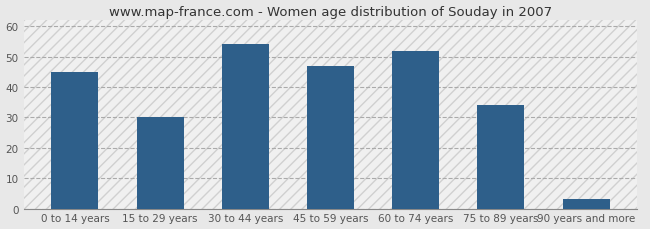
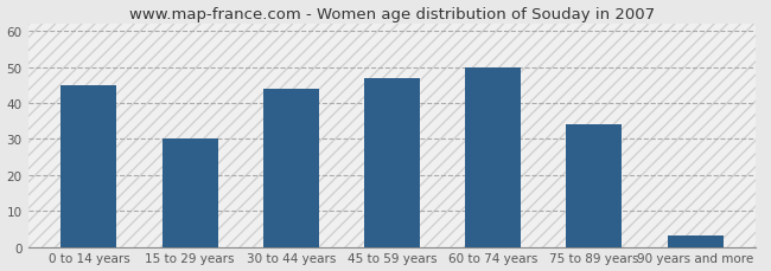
30 to 44 years: 54 -> 44
60 to 74 years: 52 -> 50
